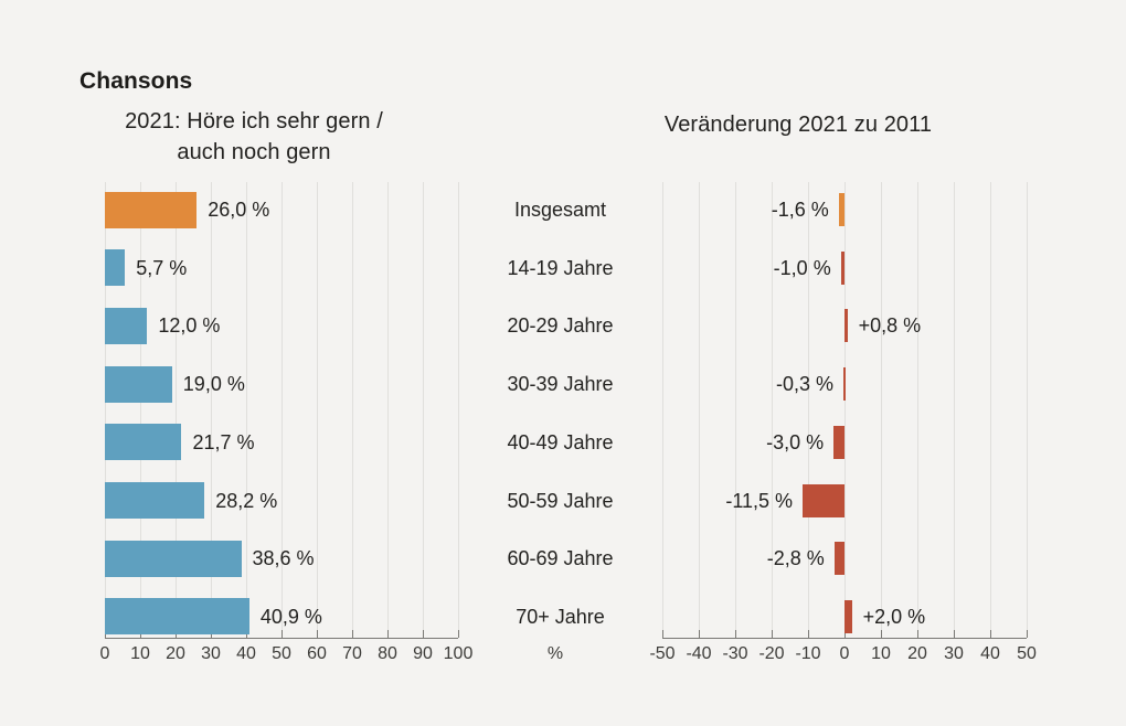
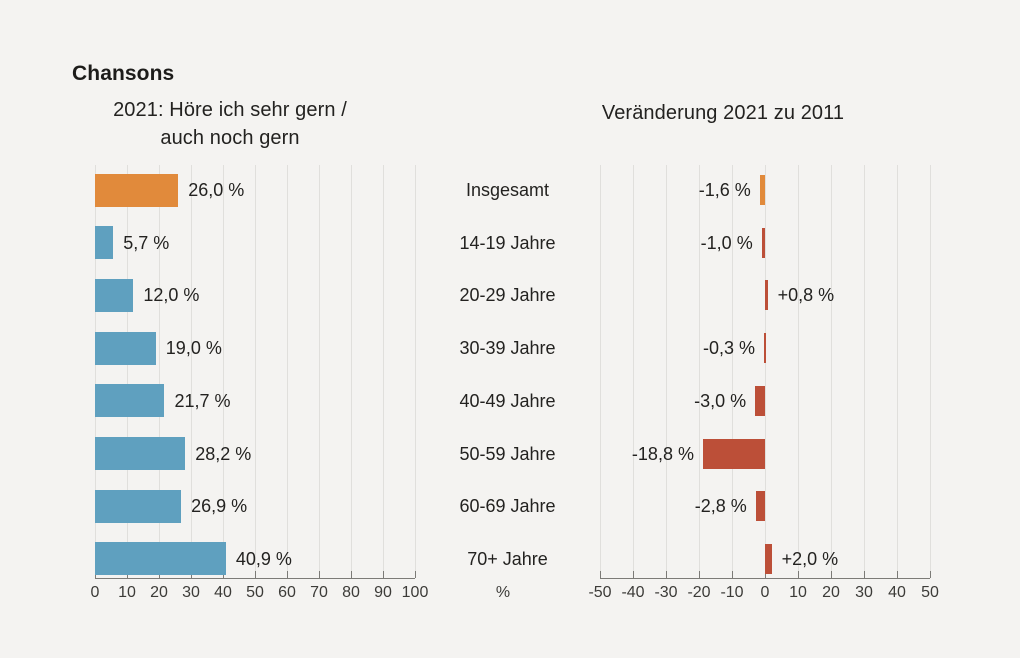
2021: Höre ich sehr gern / auch noch gern/60-69 Jahre: 38,6 -> 26,9
Veränderung 2021 zu 2011/50-59 Jahre: -11,5 -> -18,8
